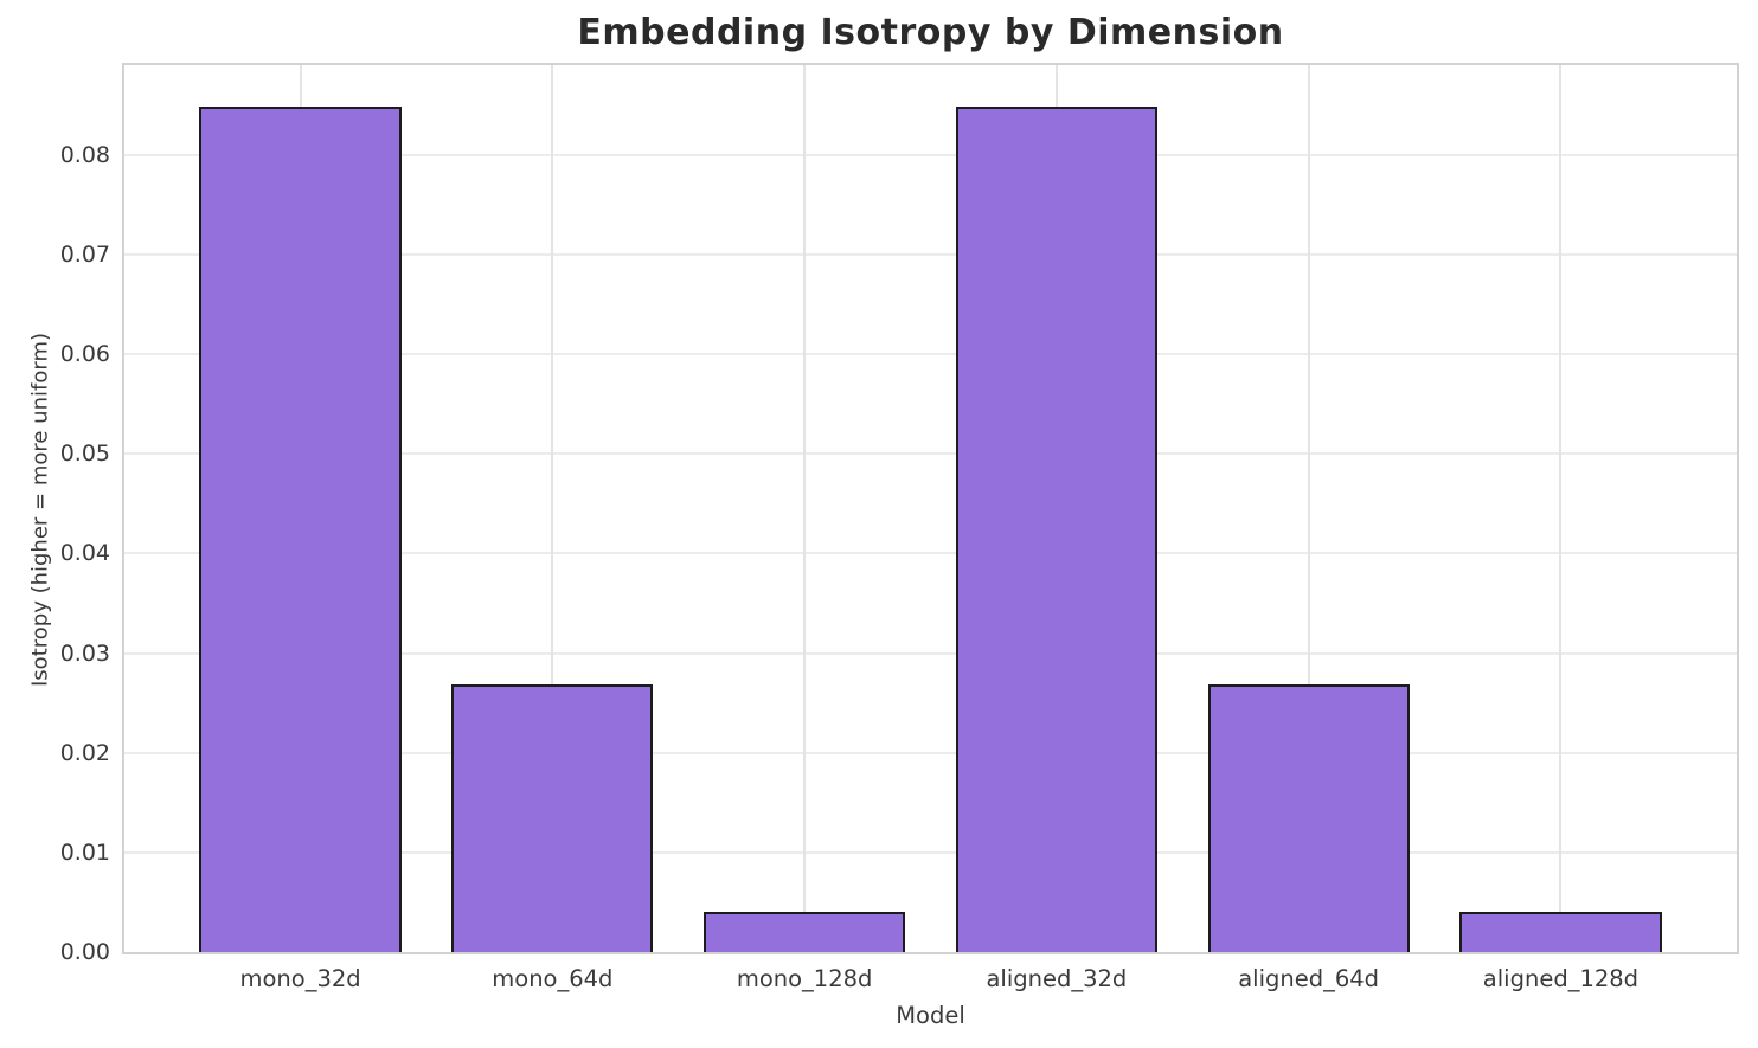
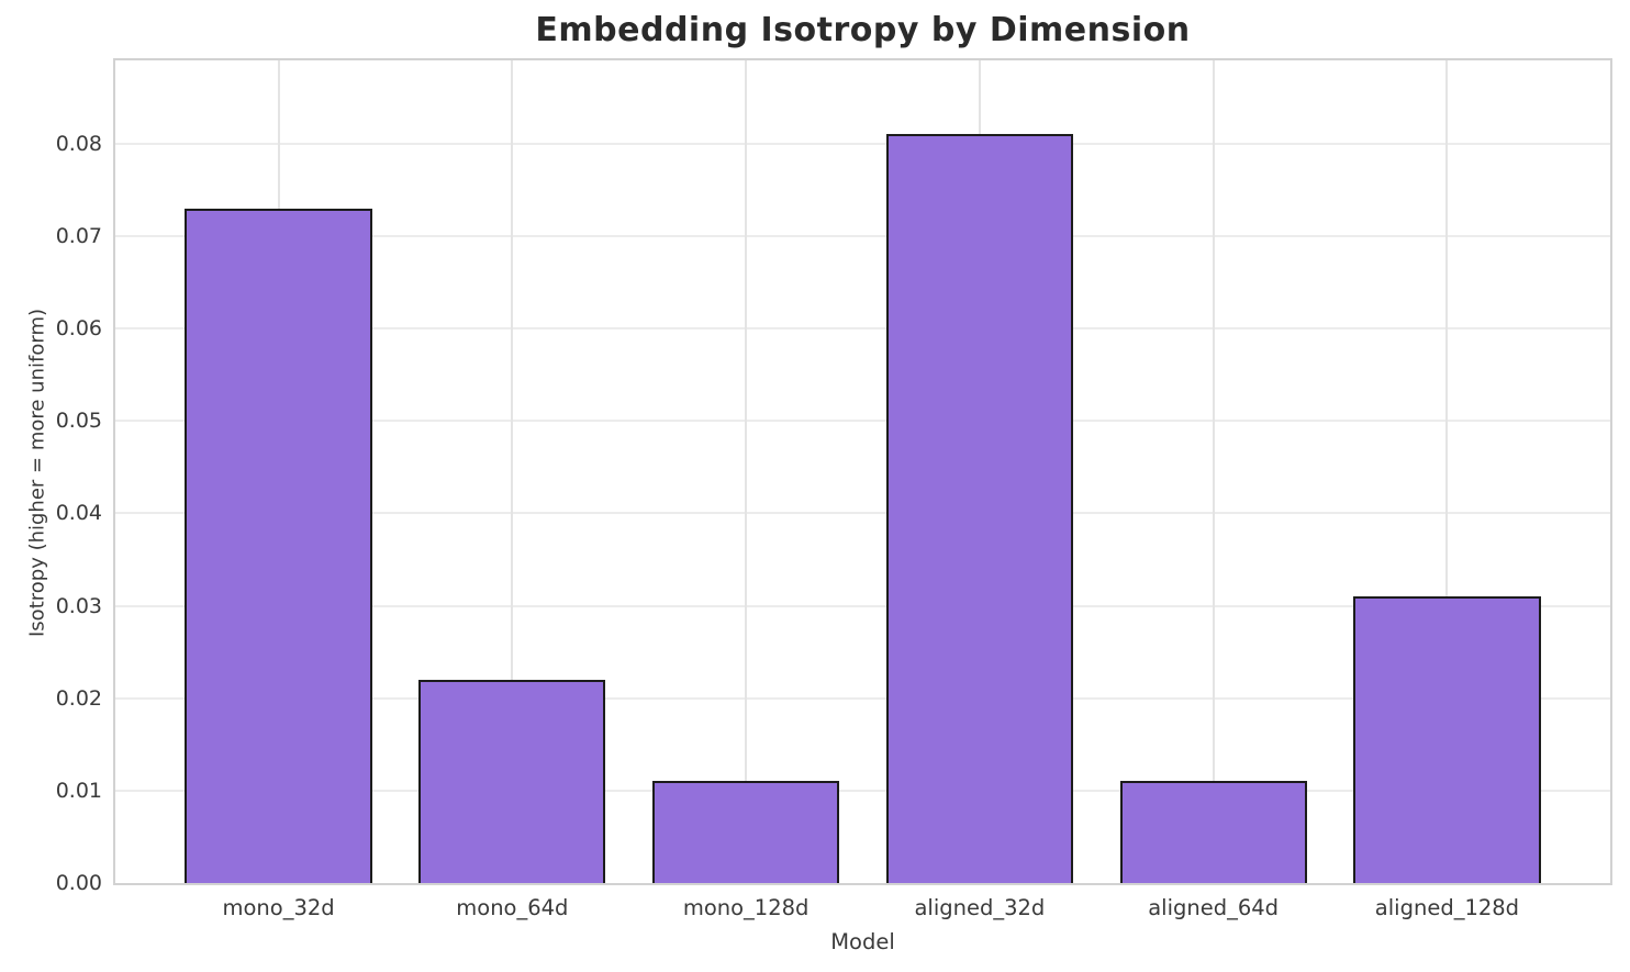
mono_32d: 0.085 -> 0.073
mono_64d: 0.027 -> 0.022
mono_128d: 0.004 -> 0.011
aligned_32d: 0.085 -> 0.081
aligned_64d: 0.027 -> 0.011
aligned_128d: 0.004 -> 0.031
